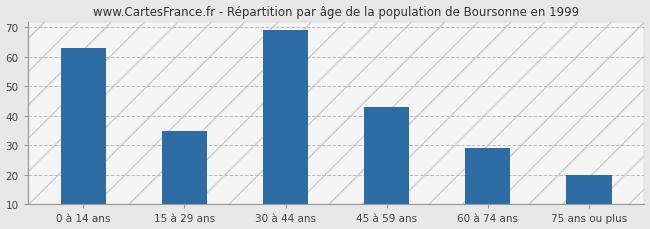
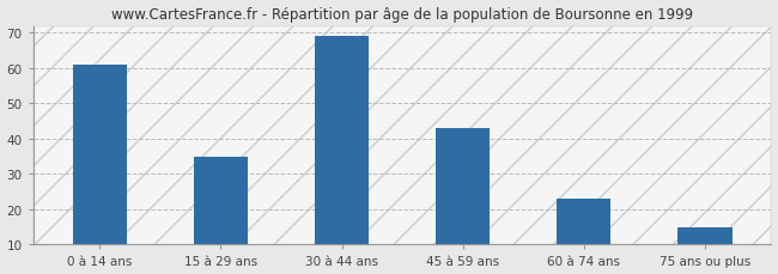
0 à 14 ans: 63 -> 61
60 à 74 ans: 29 -> 23
75 ans ou plus: 20 -> 15
